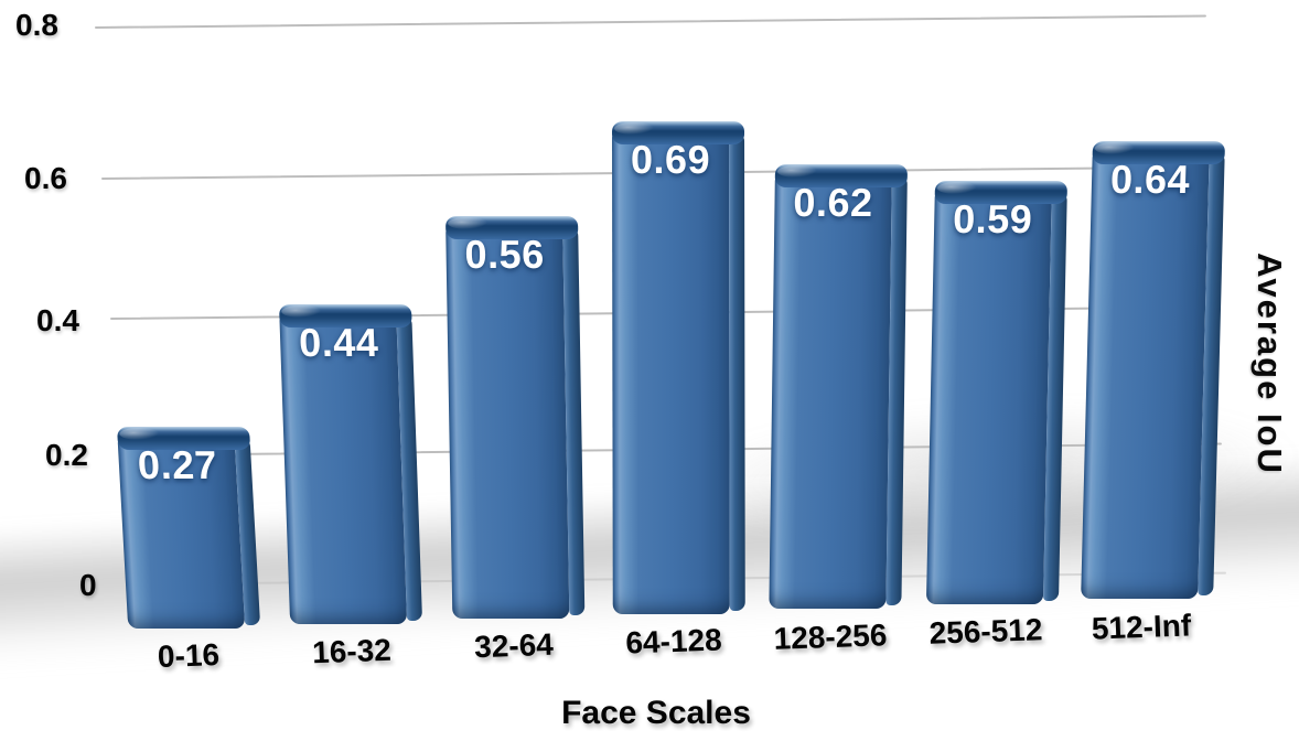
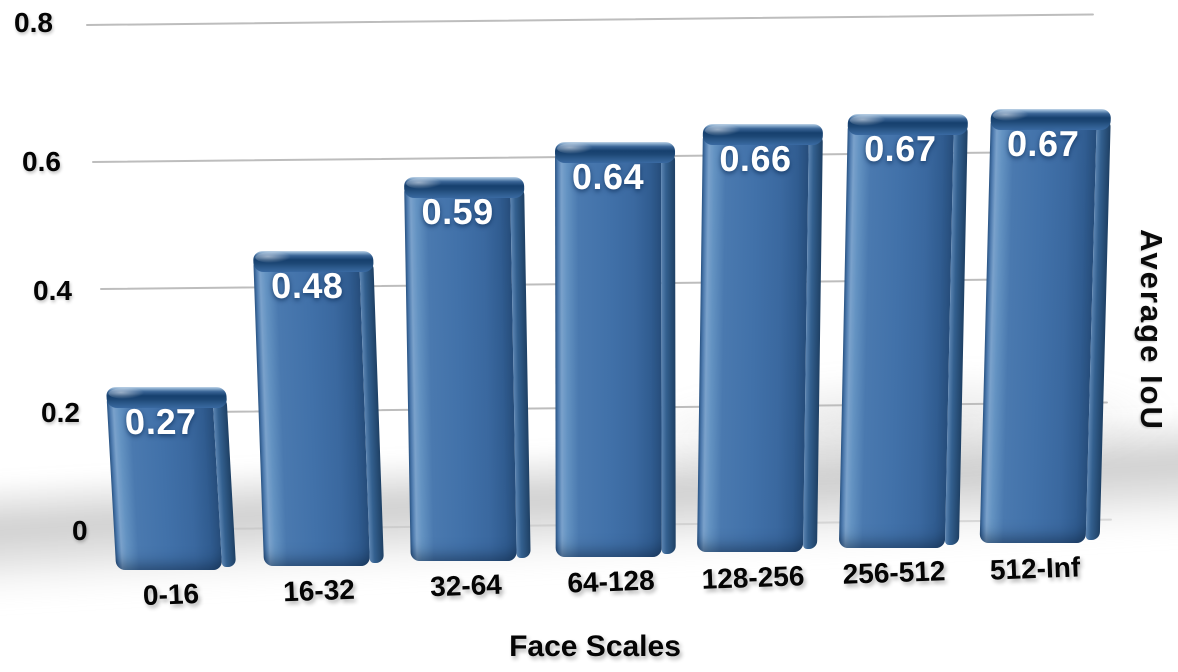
16-32: 0.44 -> 0.48
32-64: 0.56 -> 0.59
64-128: 0.69 -> 0.64
128-256: 0.62 -> 0.66
256-512: 0.59 -> 0.67
512-Inf: 0.64 -> 0.67
